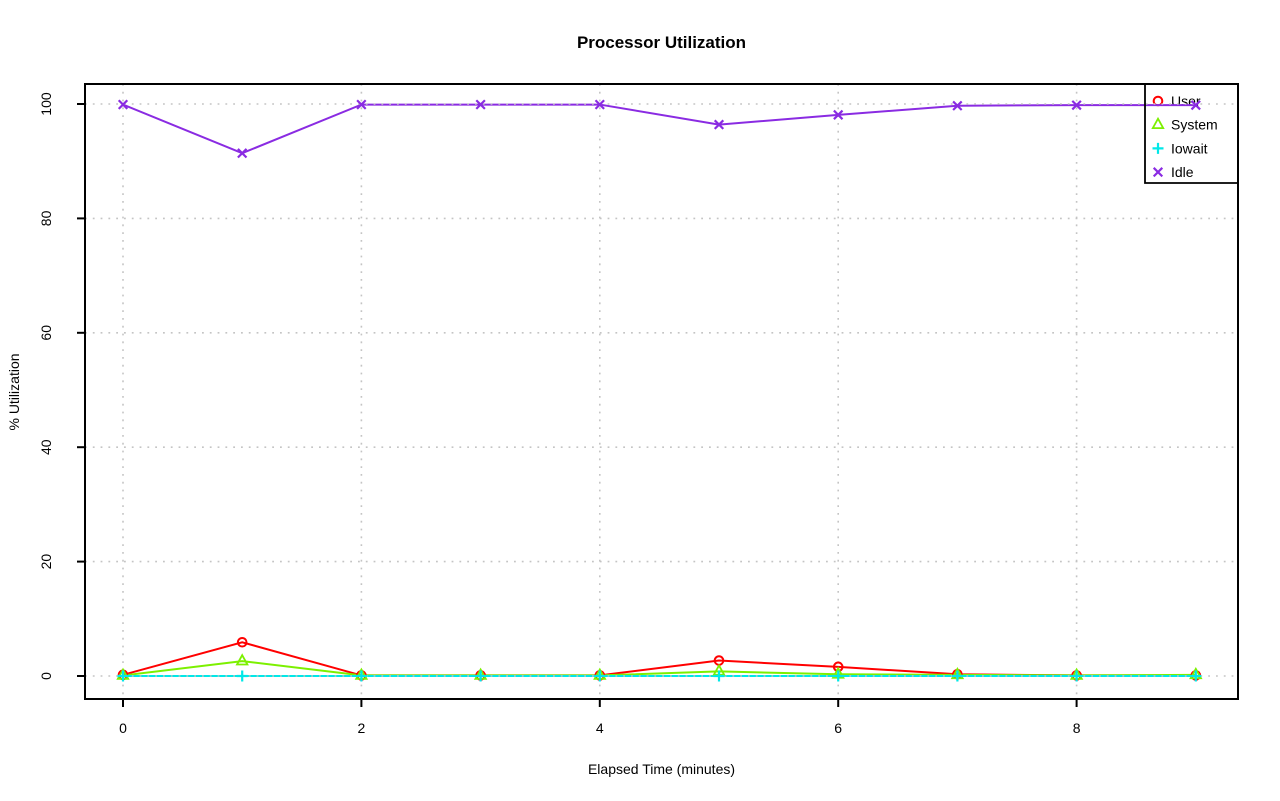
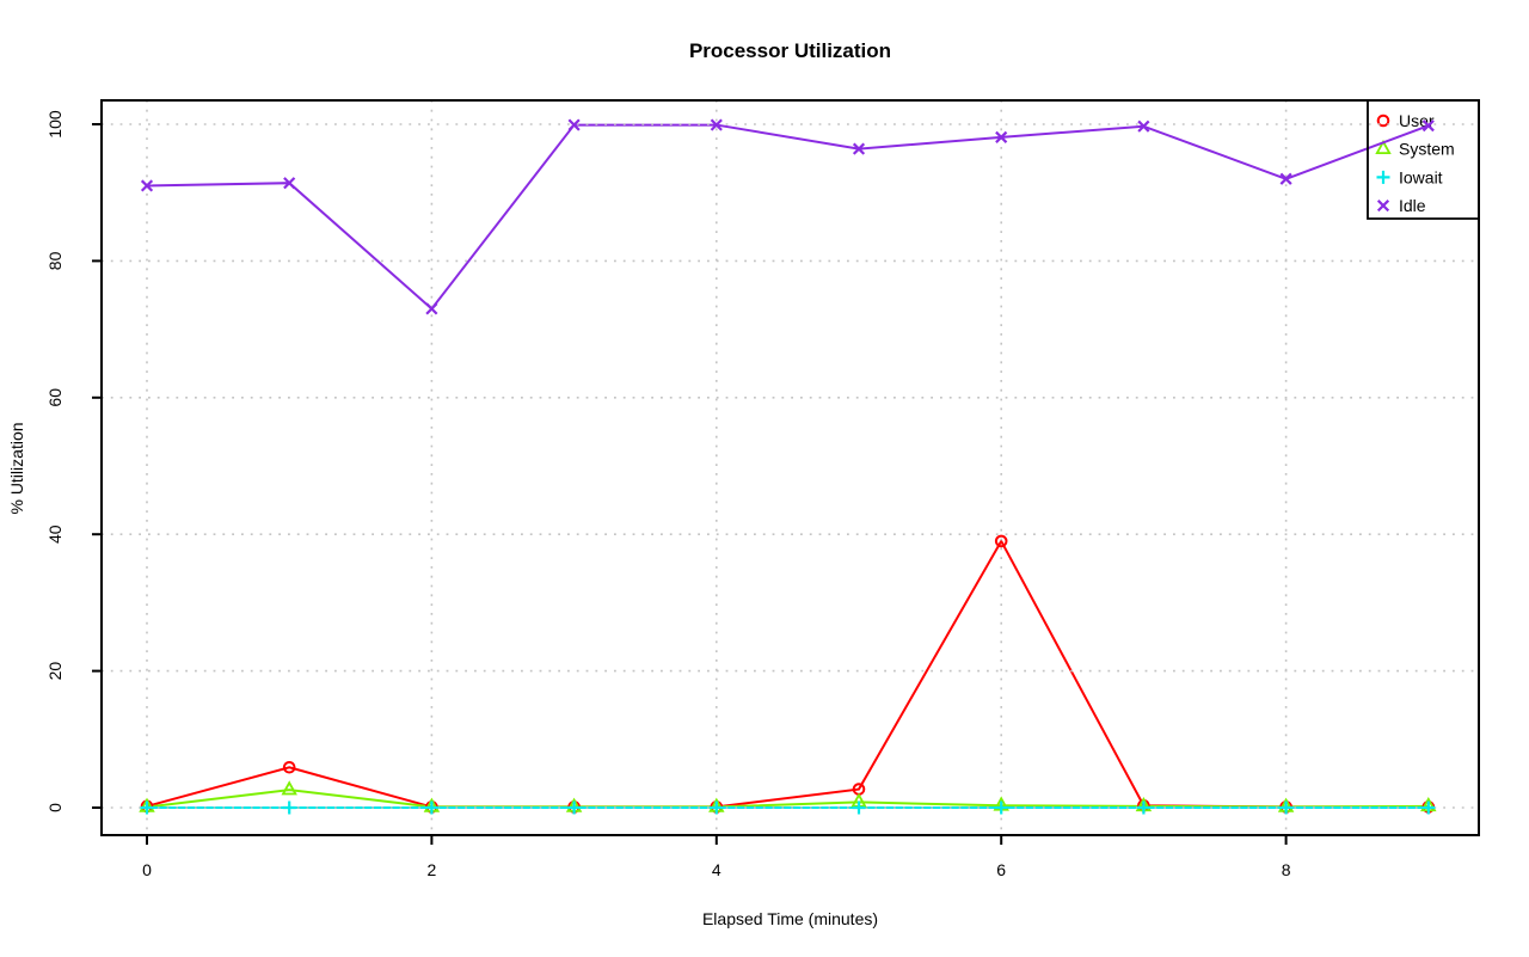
Idle/0: 100 -> 91
Idle/2: 100 -> 73
User/6: 2 -> 39
Idle/8: 100 -> 92
